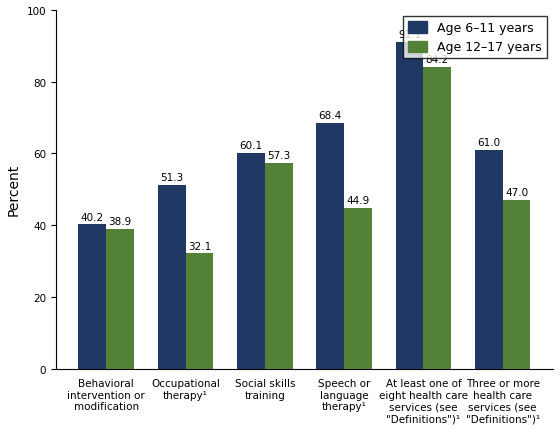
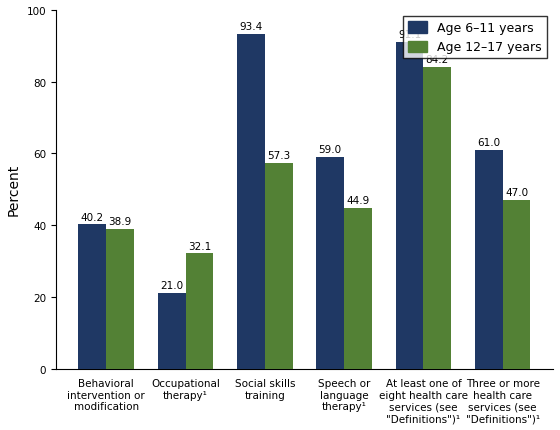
Age 6–11 years/Occupational therapy¹: 51.3 -> 21.0
Age 6–11 years/Social skills training: 60.1 -> 93.4
Age 6–11 years/Speech or language therapy¹: 68.4 -> 59.0
